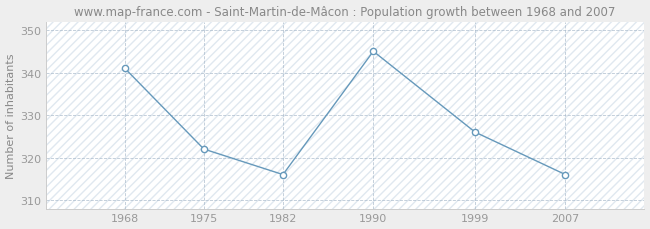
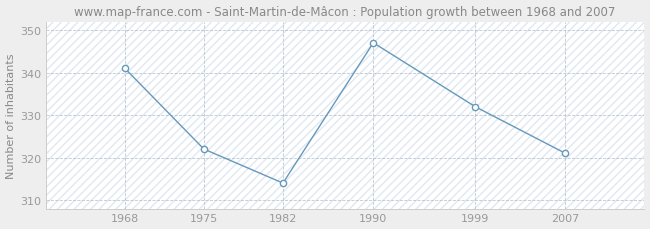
1982: 316 -> 314
1990: 345 -> 347
1999: 326 -> 332
2007: 316 -> 321
